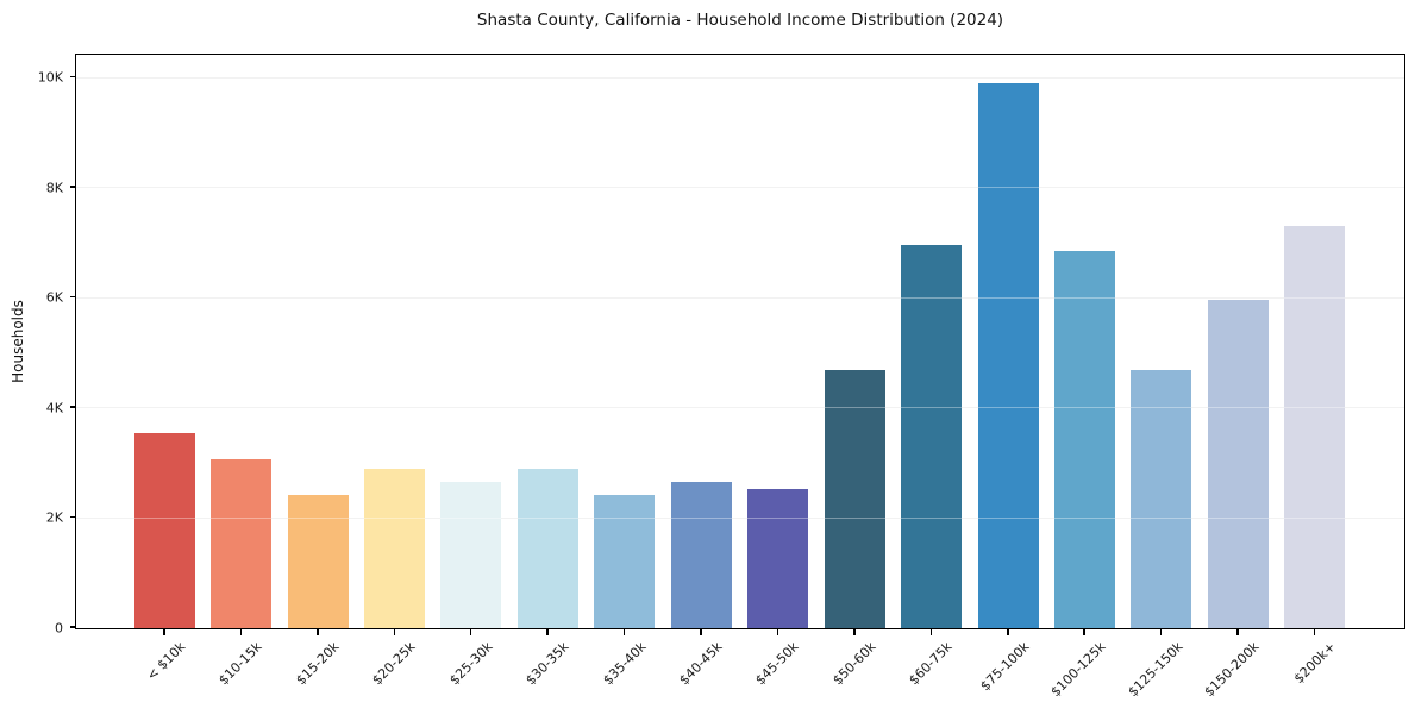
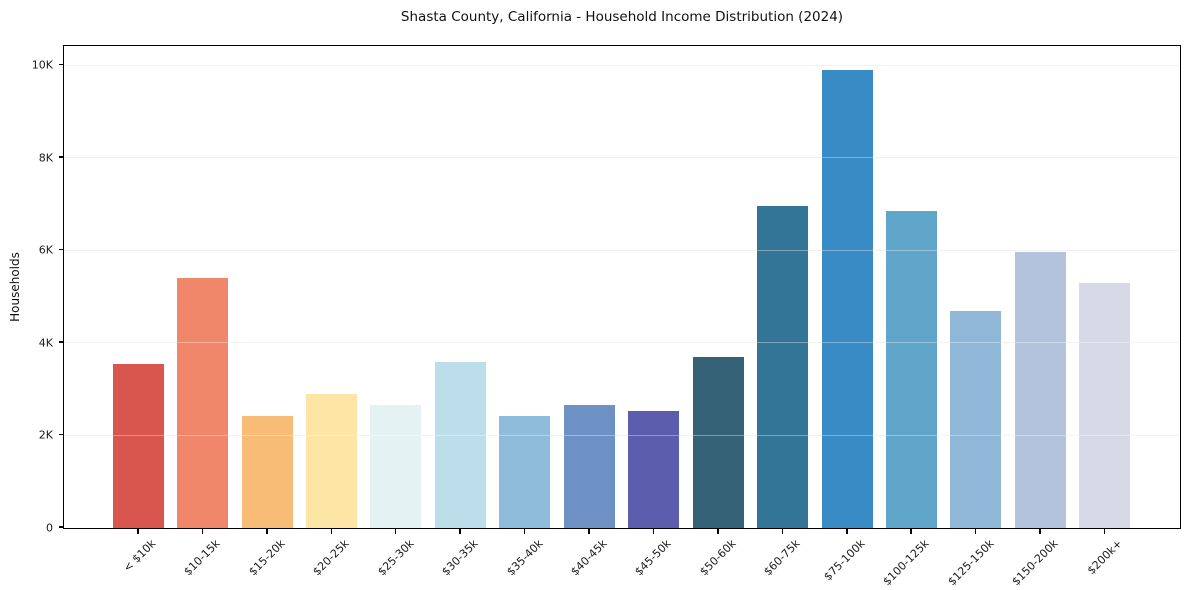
$10-15k: 3.1K -> 5.4K
$30-35k: 2.9K -> 3.6K
$50-60k: 4.7K -> 3.7K
$200k+: 7.3K -> 5.3K
